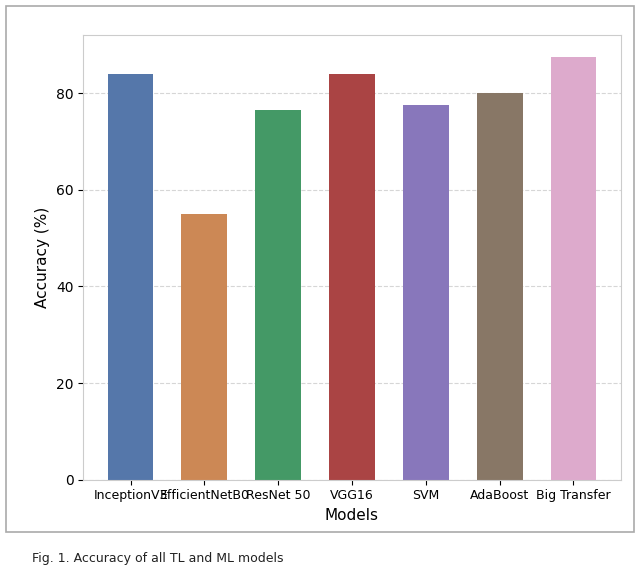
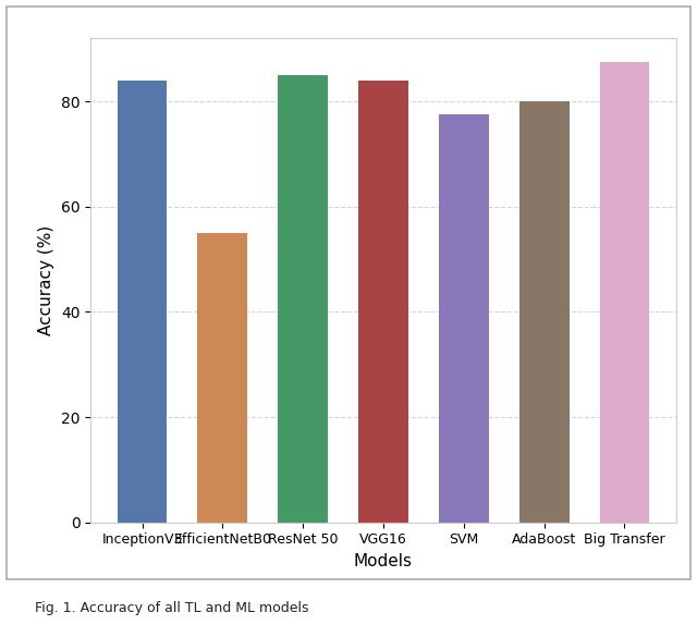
ResNet 50: 76.5 -> 85.0
